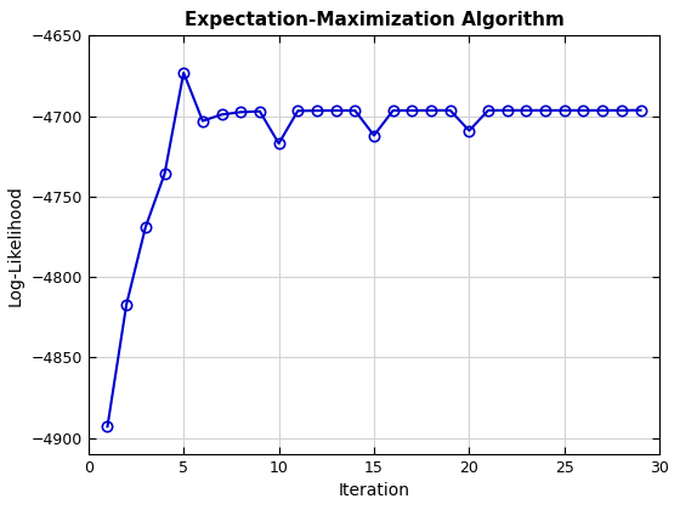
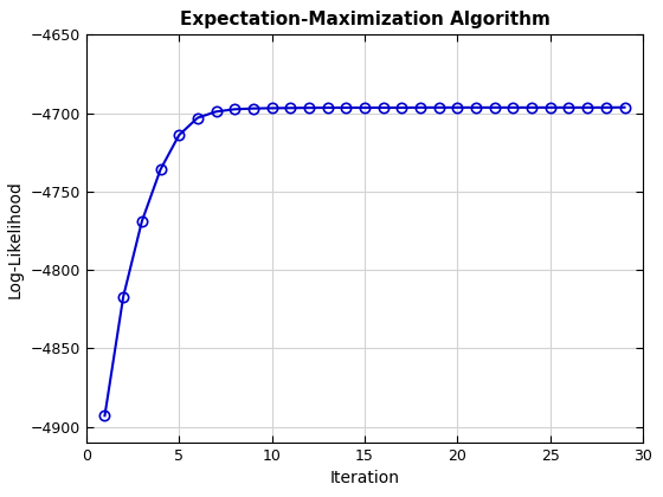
5: -4673 -> -4714
10: -4717 -> -4697
15: -4712 -> -4696
20: -4709 -> -4696
